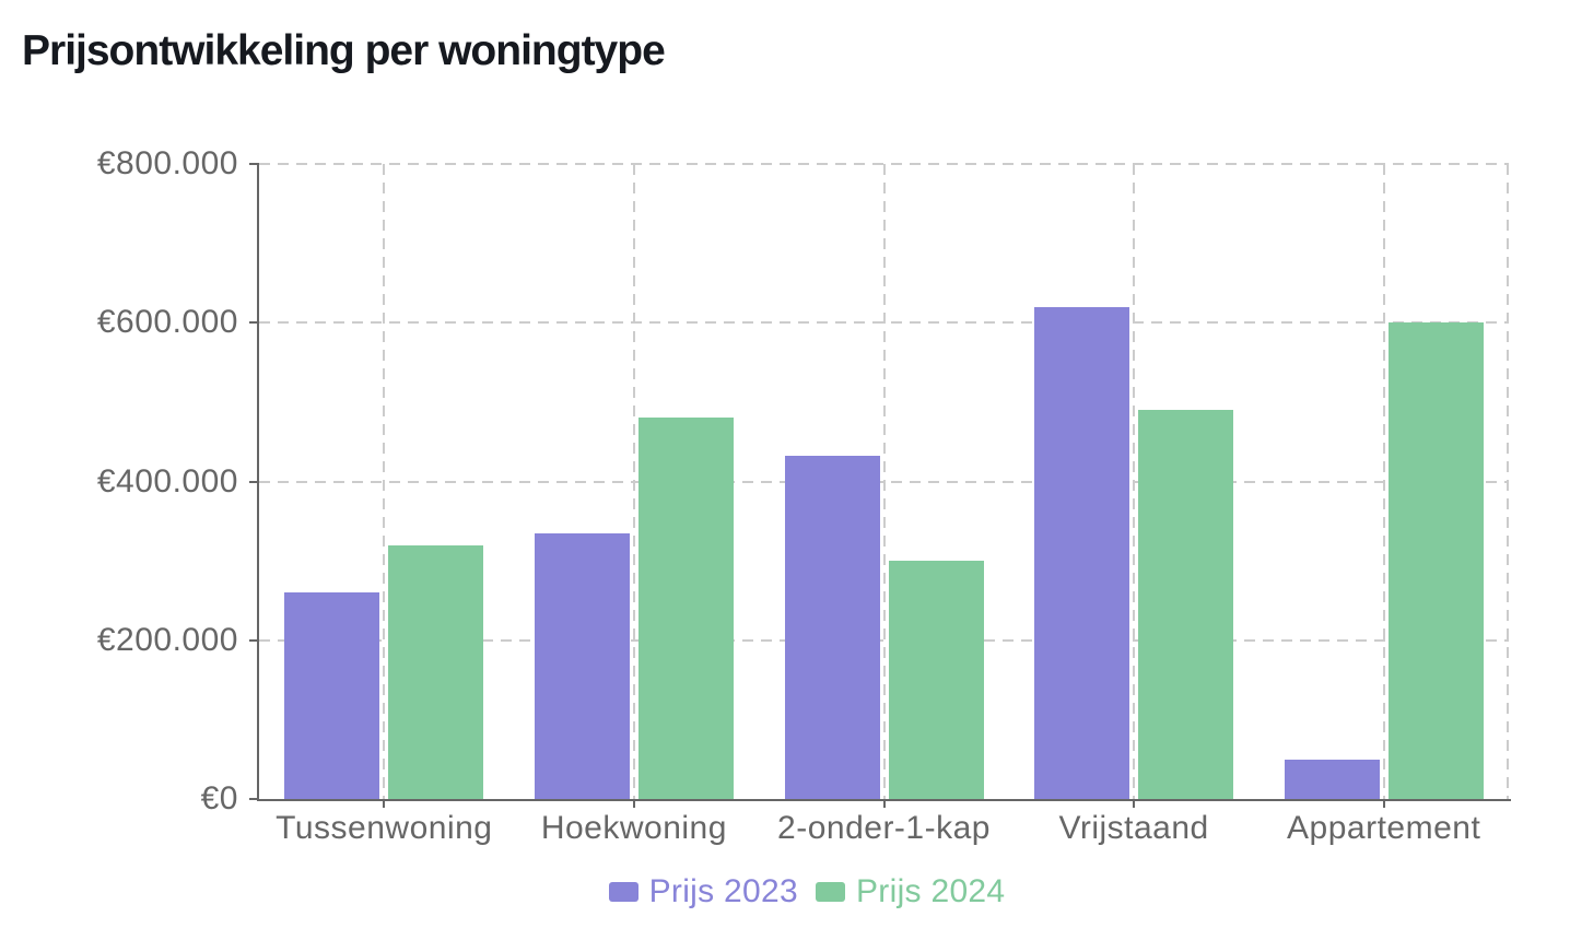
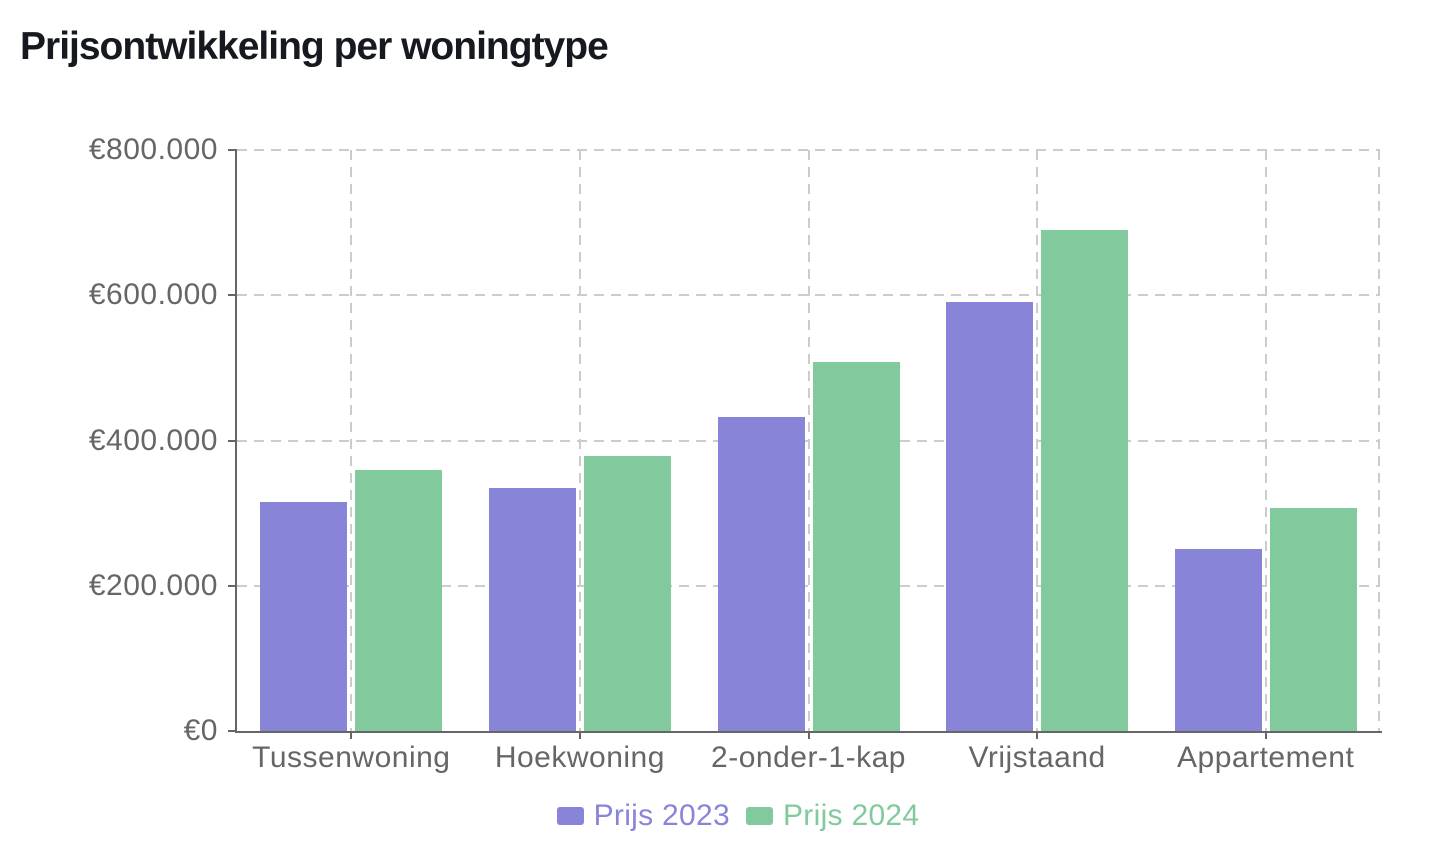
Prijs 2023/Tussenwoning: €260000 -> €320000
Prijs 2024/Tussenwoning: €320000 -> €360000
Prijs 2024/Hoekwoning: €480000 -> €380000
Prijs 2024/2-onder-1-kap: €300000 -> €510000
Prijs 2023/Vrijstaand: €620000 -> €590000
Prijs 2024/Vrijstaand: €490000 -> €690000
Prijs 2023/Appartement: €50000 -> €250000
Prijs 2024/Appartement: €600000 -> €310000
